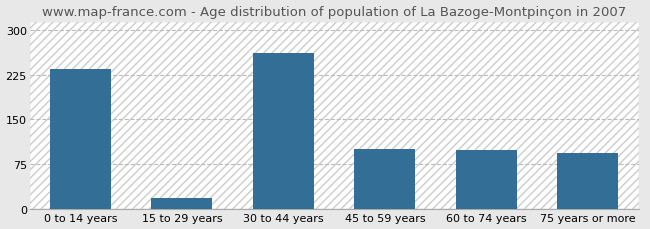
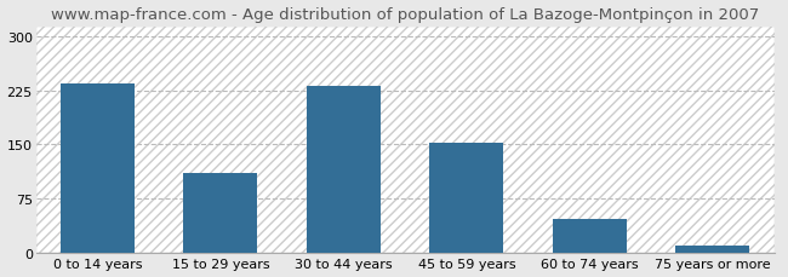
15 to 29 years: 18 -> 110
30 to 44 years: 262 -> 232
45 to 59 years: 100 -> 153
60 to 74 years: 98 -> 47
75 years or more: 94 -> 10
